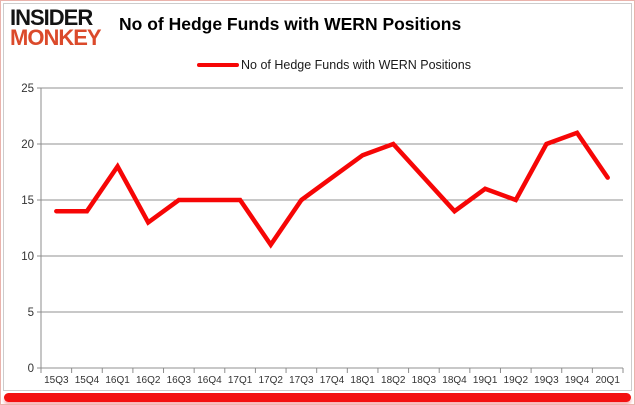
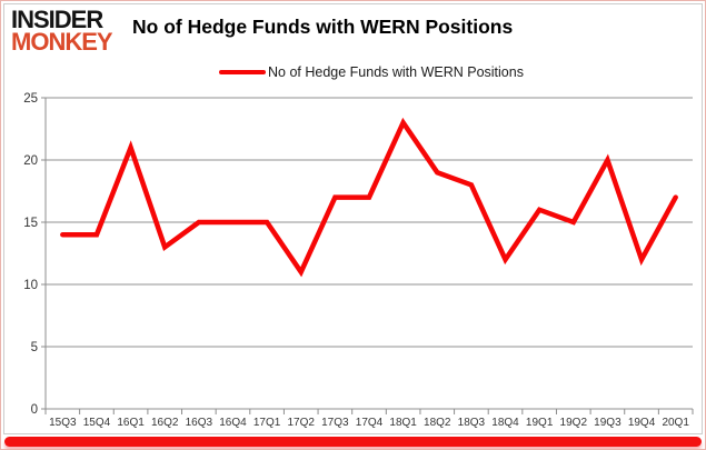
16Q1: 18 -> 21
17Q3: 15 -> 17
18Q1: 19 -> 23
18Q2: 20 -> 19
18Q3: 17 -> 18
18Q4: 14 -> 12
19Q4: 21 -> 12
